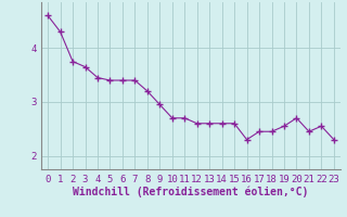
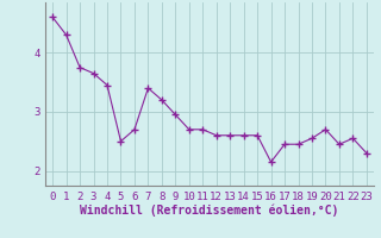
5: 3.40 -> 2.50
6: 3.40 -> 2.70
16: 2.30 -> 2.15
